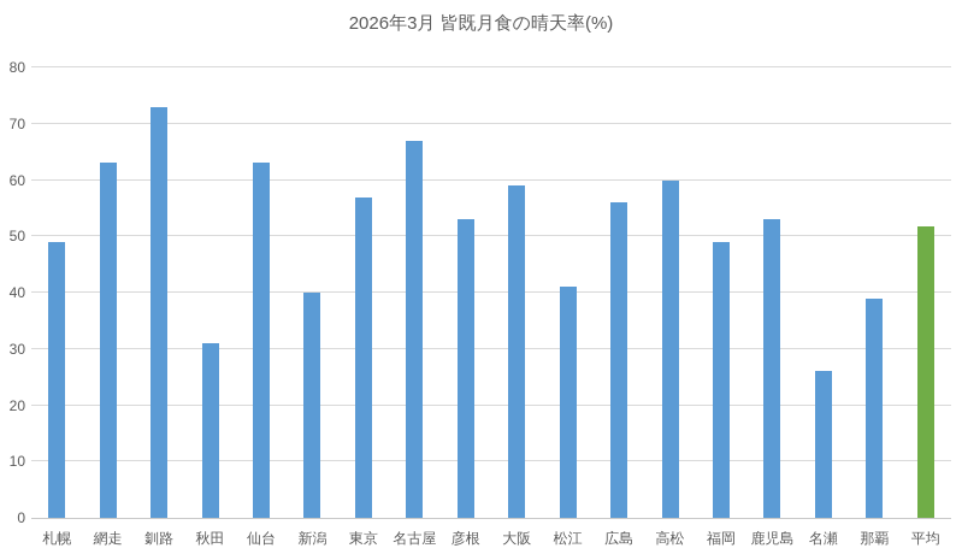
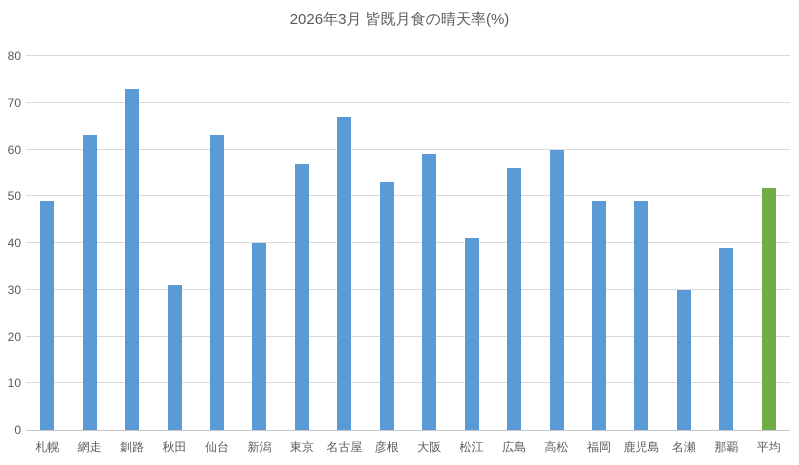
鹿児島: 53 -> 49
名瀬: 26 -> 30
